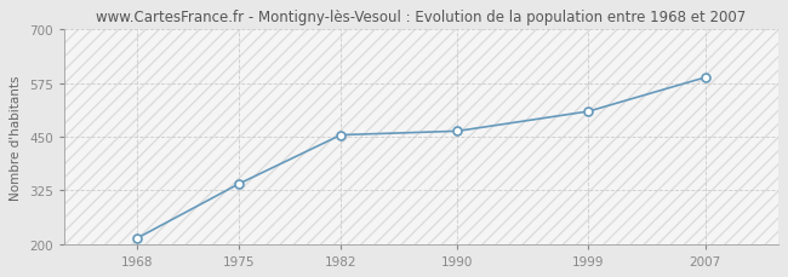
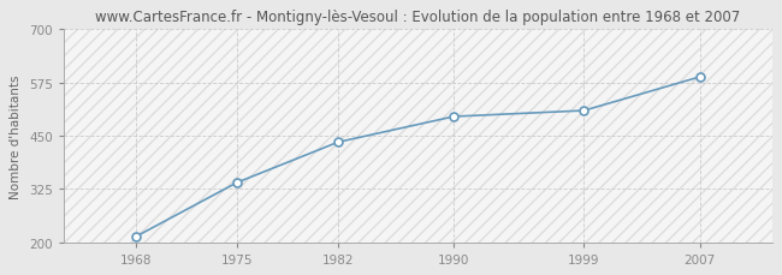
1982: 454 -> 435
1990: 463 -> 495
